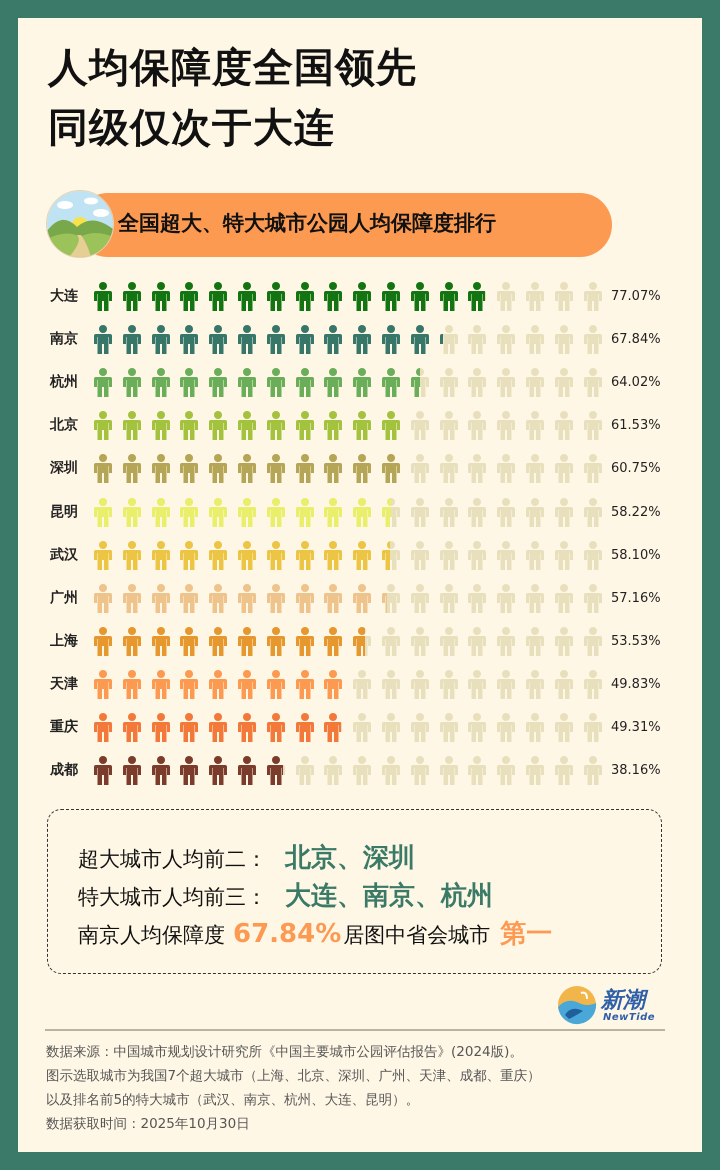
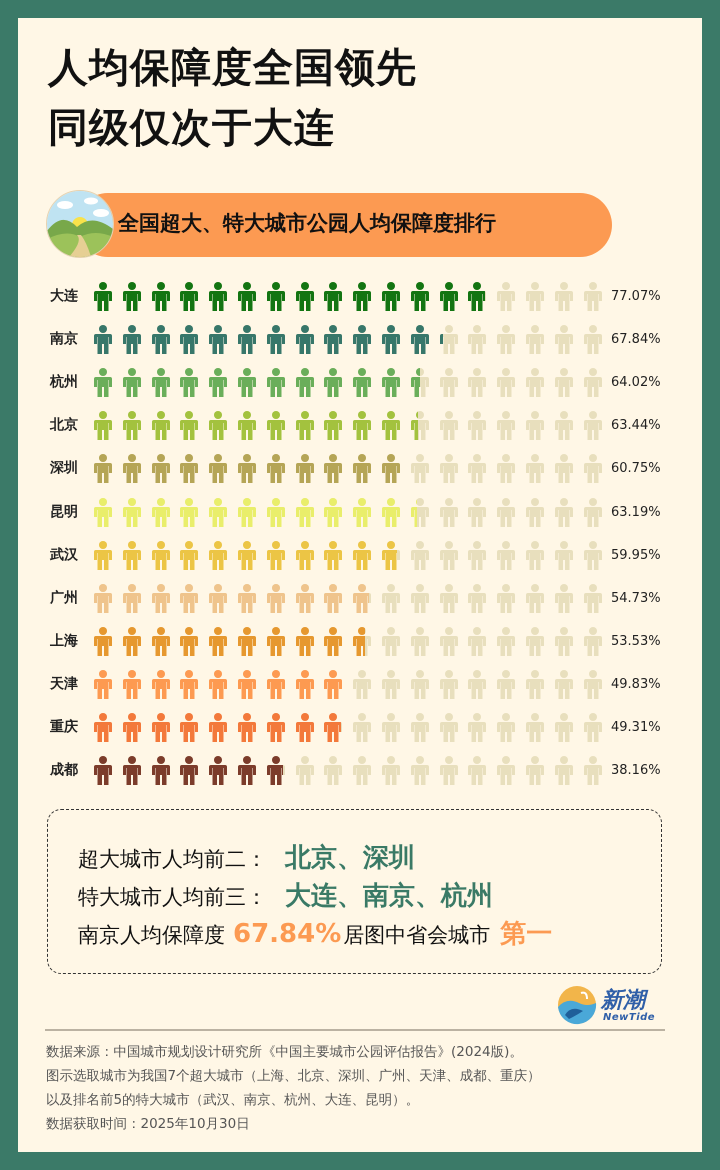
北京: 61.53% -> 63.44%
昆明: 58.22% -> 63.19%
武汉: 58.10% -> 59.95%
广州: 57.16% -> 54.73%
